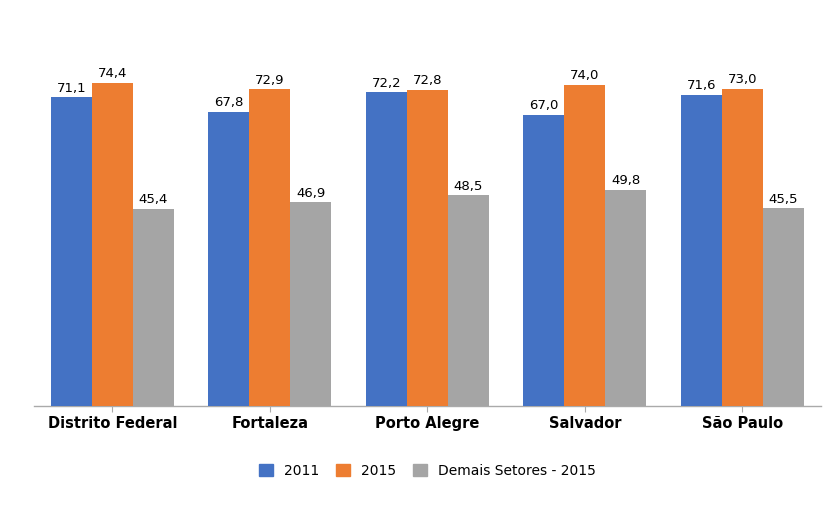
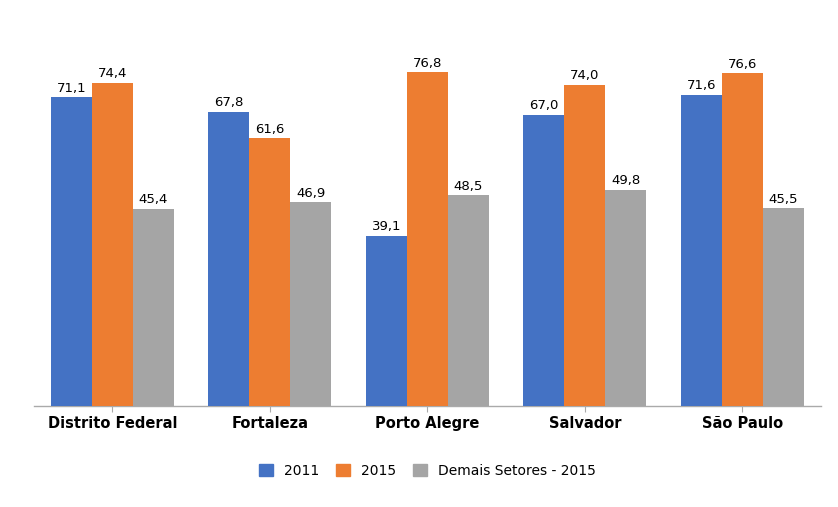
2015/Fortaleza: 72,9 -> 61,6
2011/Porto Alegre: 72,2 -> 39,1
2015/Porto Alegre: 72,8 -> 76,8
2015/São Paulo: 73,0 -> 76,6
